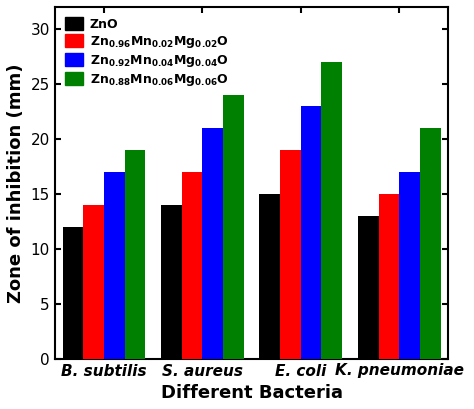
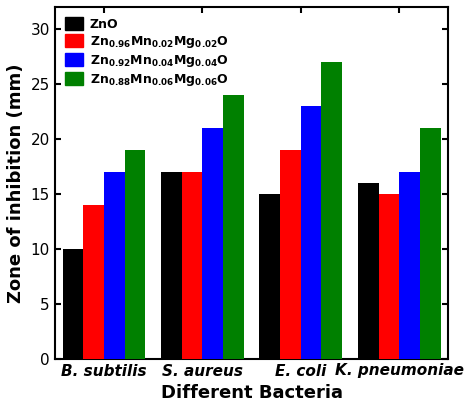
ZnO/B. subtilis: 12 -> 10
ZnO/S. aureus: 14 -> 17
ZnO/K. pneumoniae: 13 -> 16
